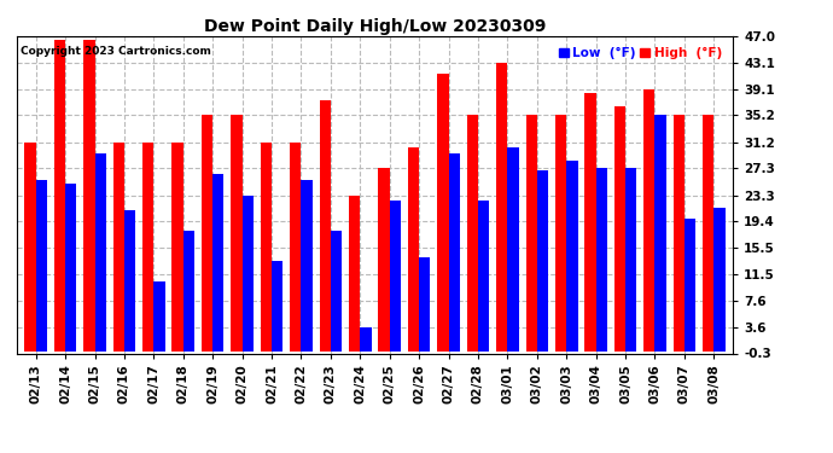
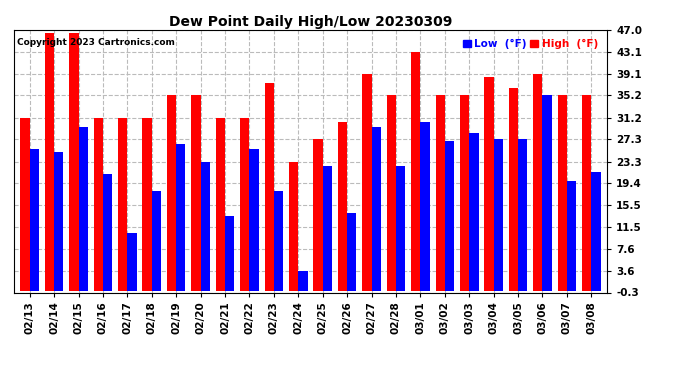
High (°F)/02/27: 41.4 -> 39.1
